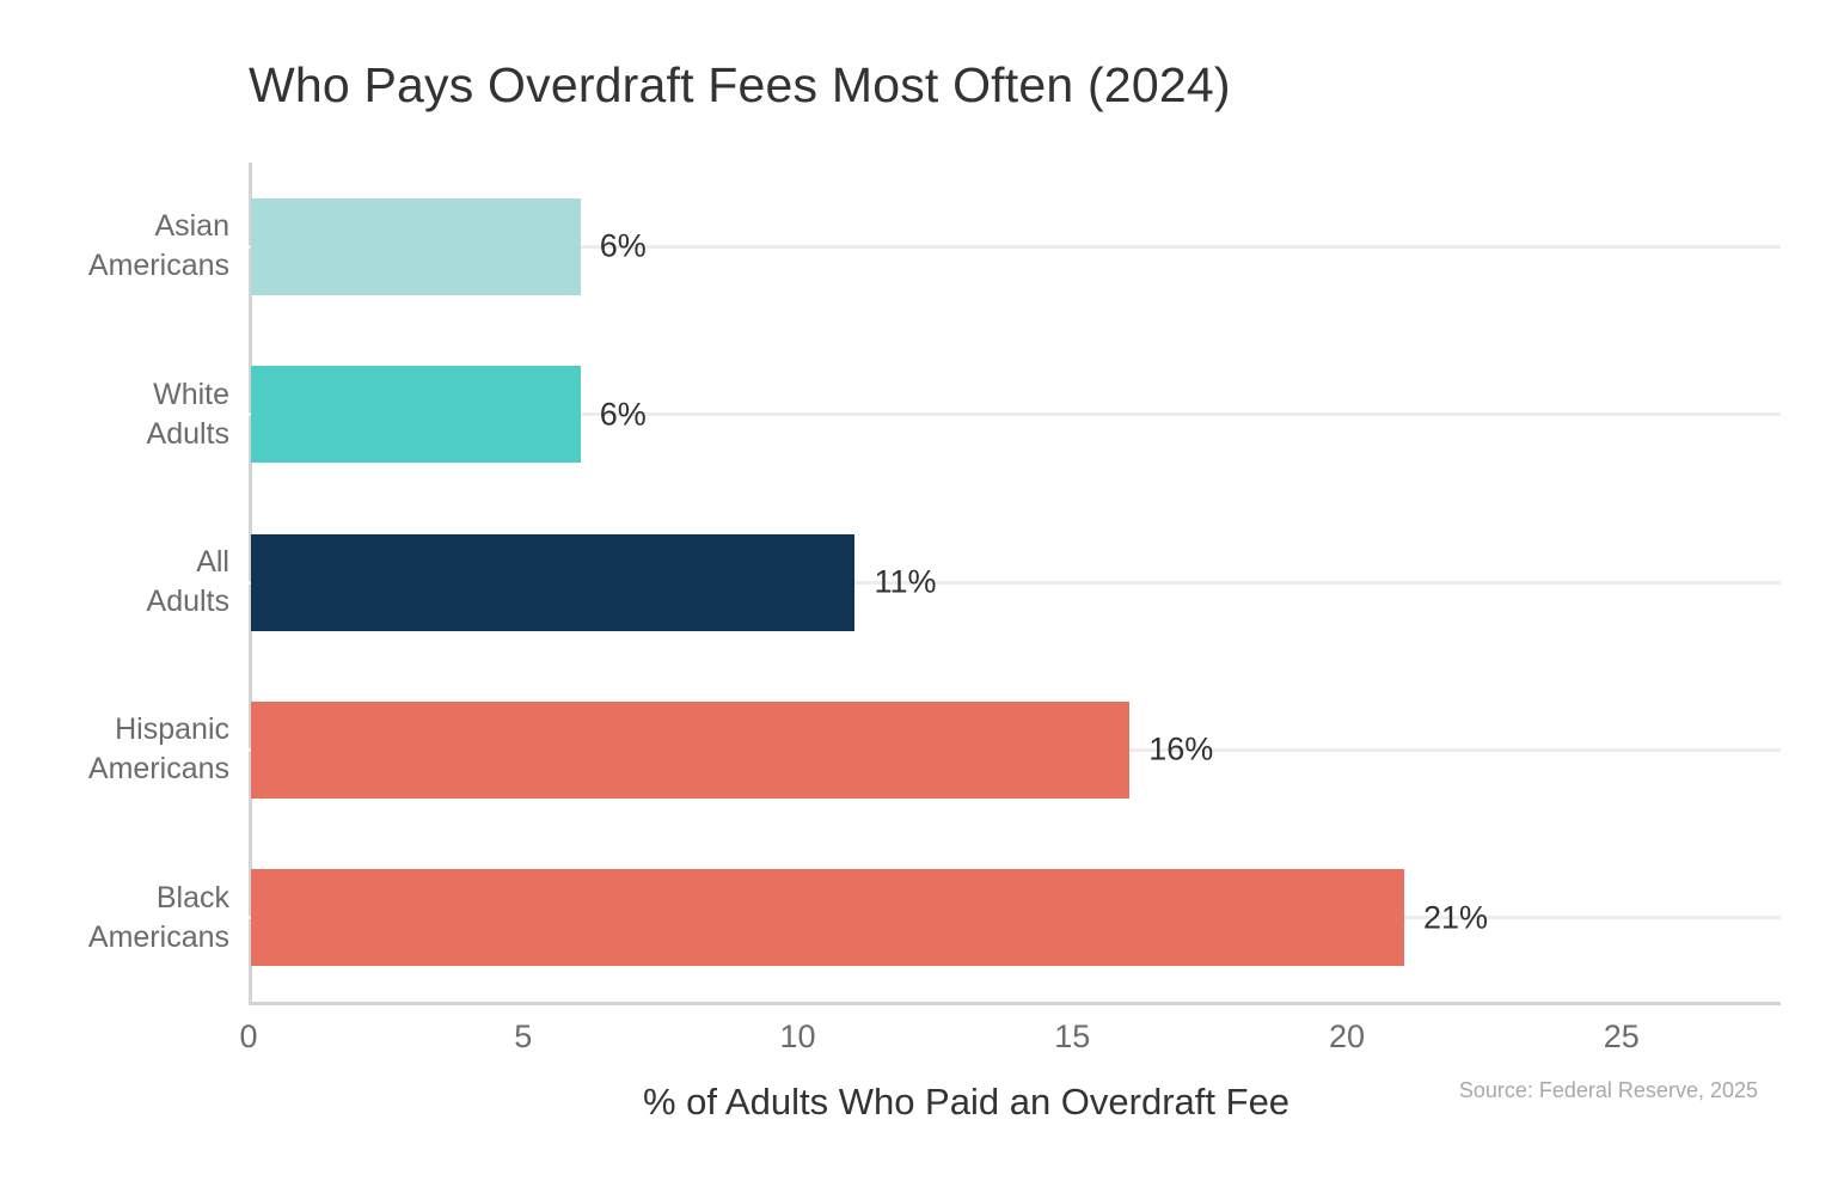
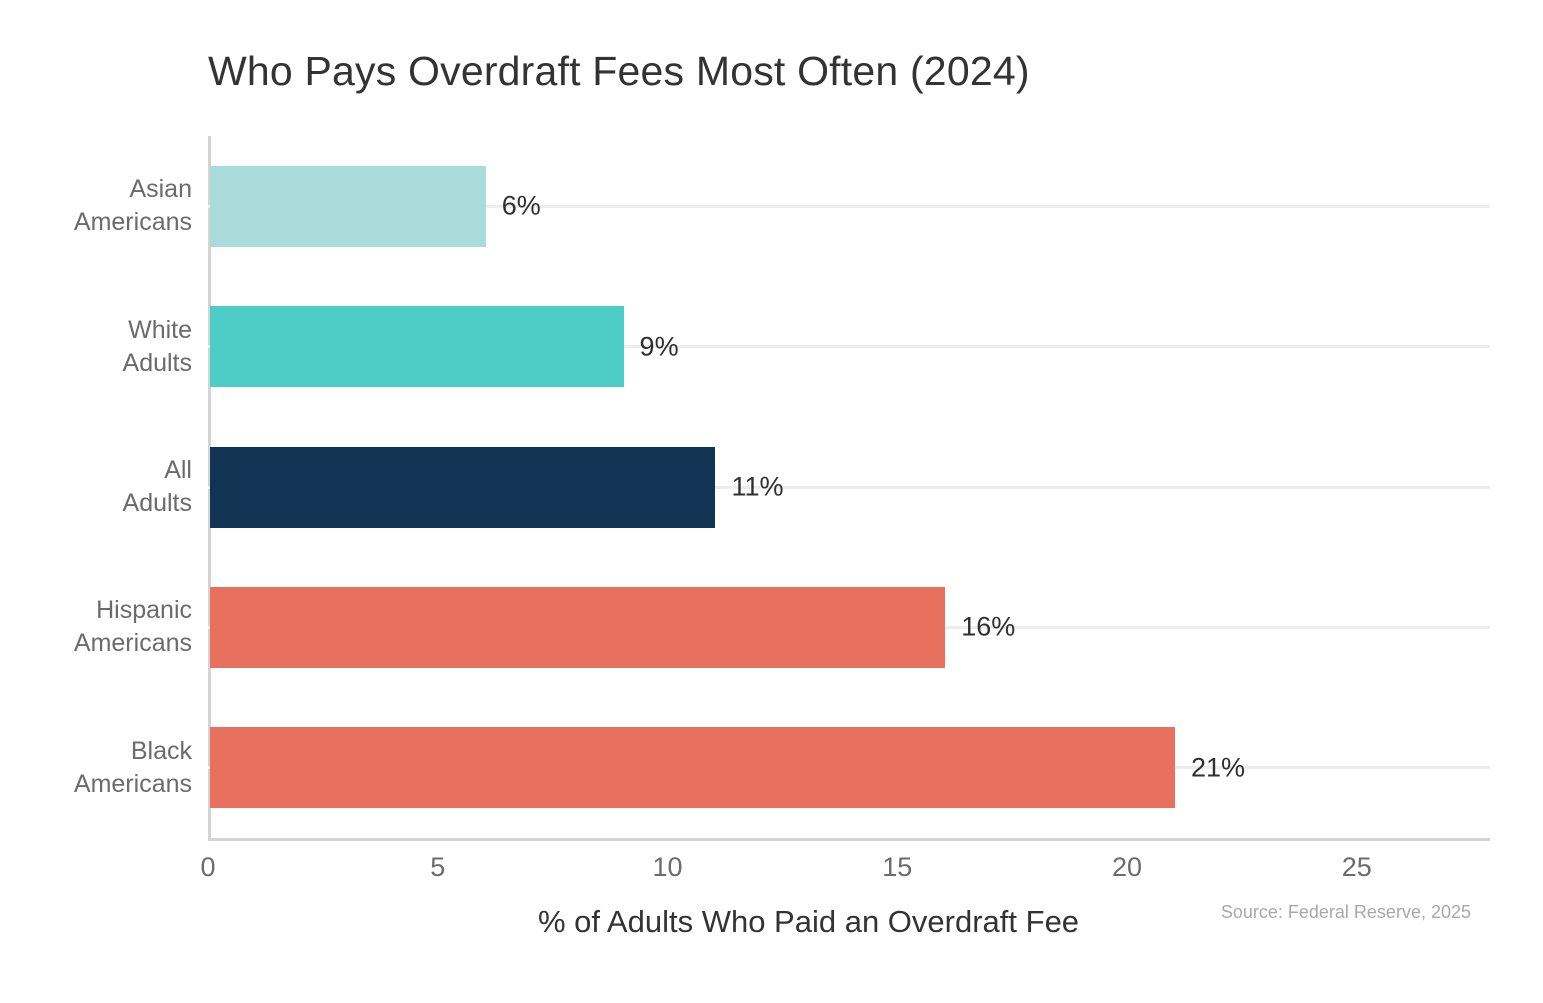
White Adults: 6% -> 9%
